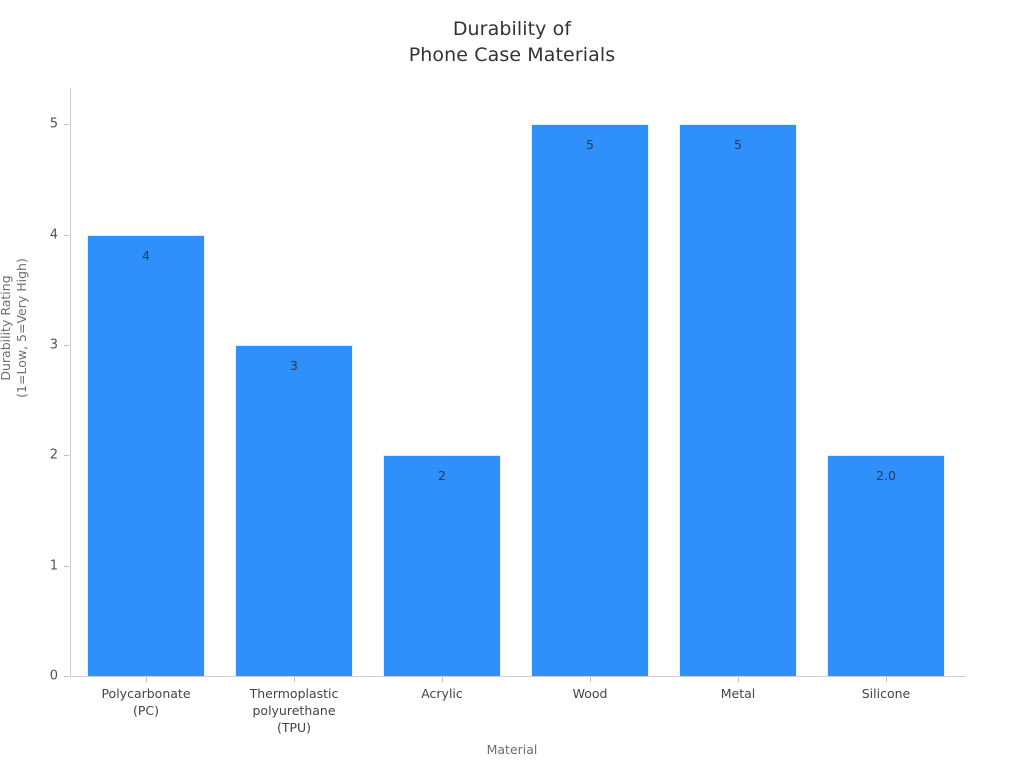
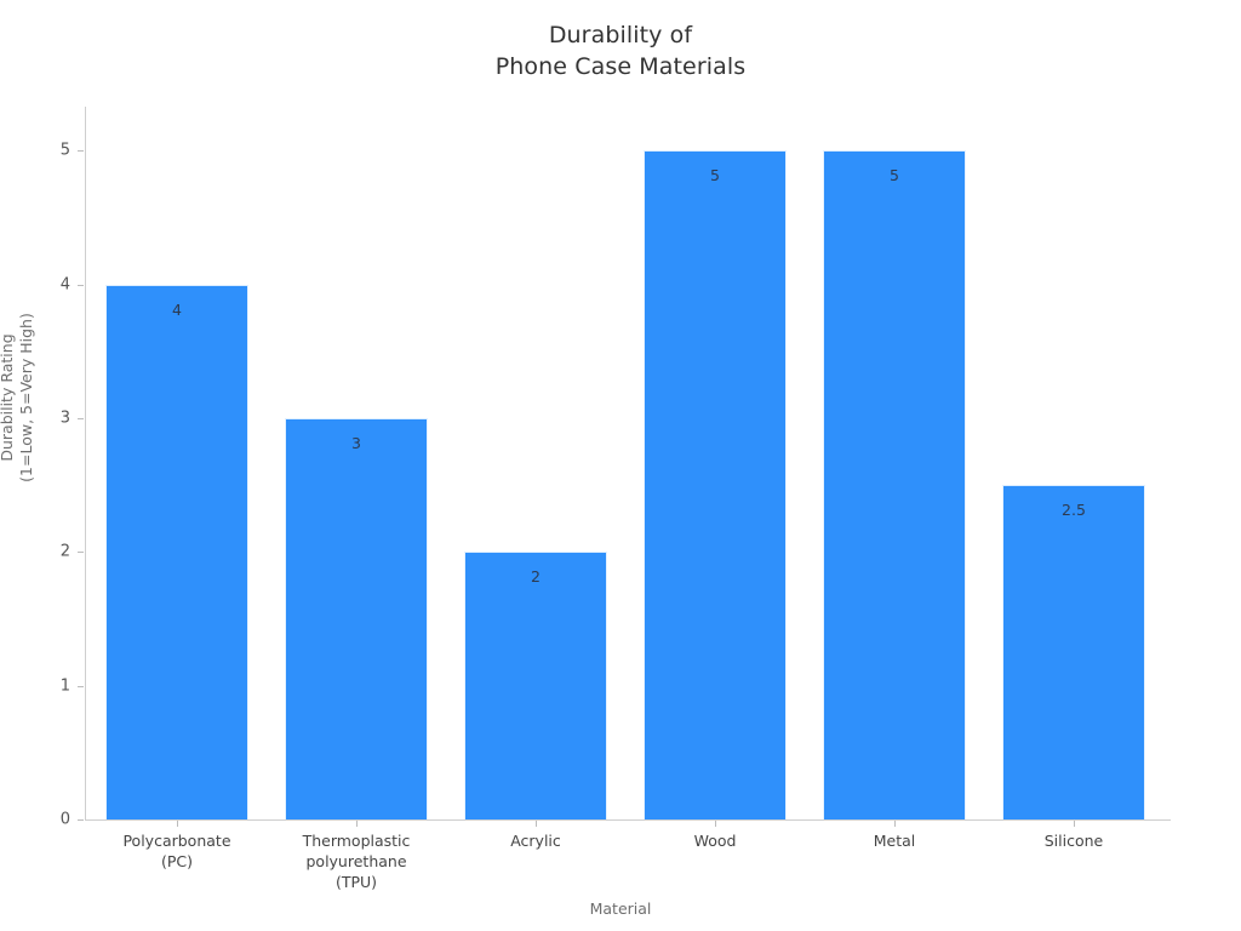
Silicone: 2.0 -> 2.5
